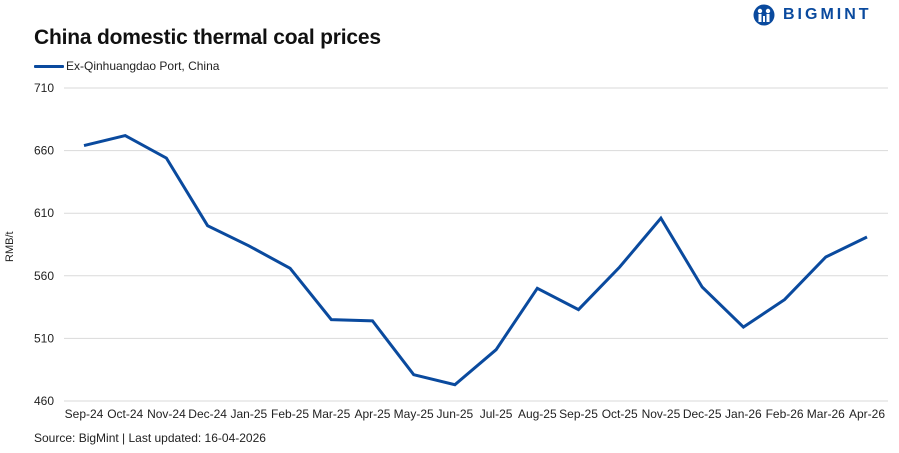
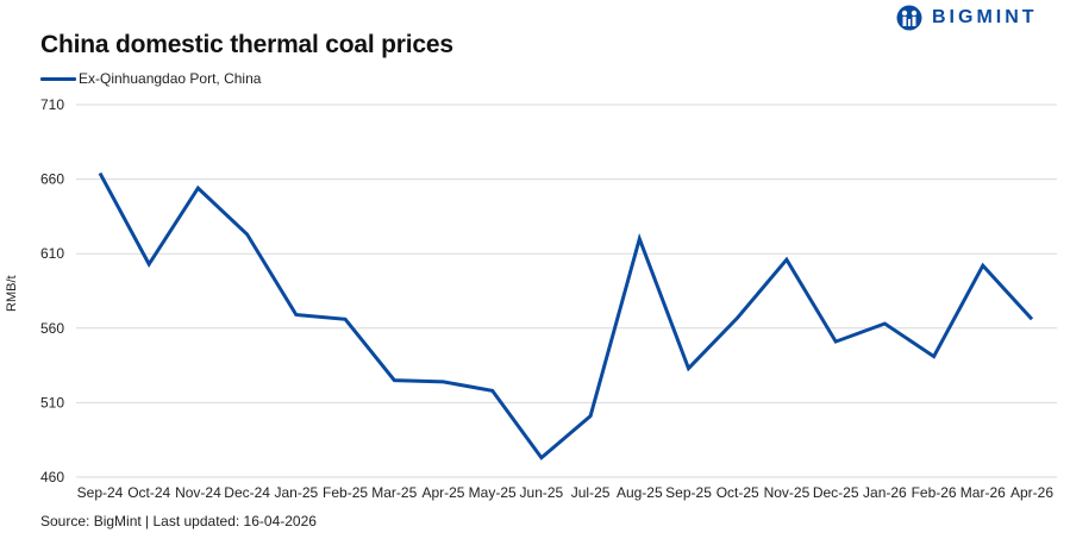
Oct-24: 672 -> 603
Dec-24: 600 -> 623
Jan-25: 584 -> 569
May-25: 481 -> 518
Aug-25: 550 -> 620
Jan-26: 519 -> 563
Mar-26: 575 -> 602
Apr-26: 591 -> 566
